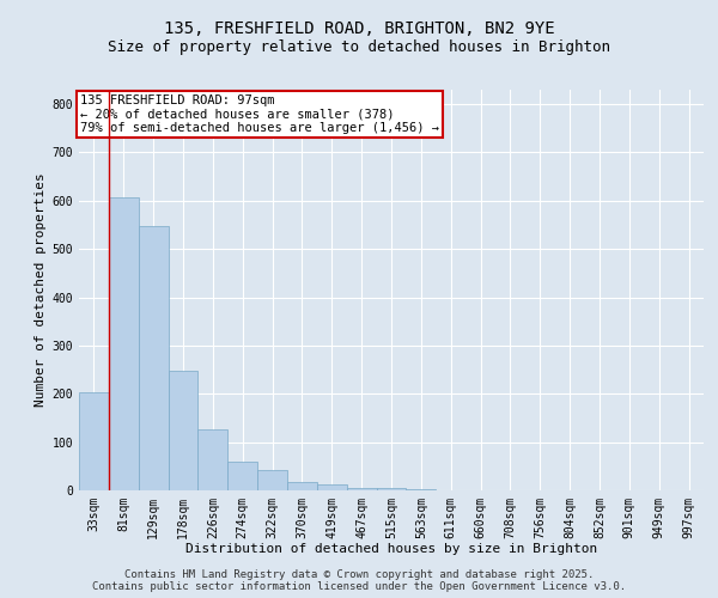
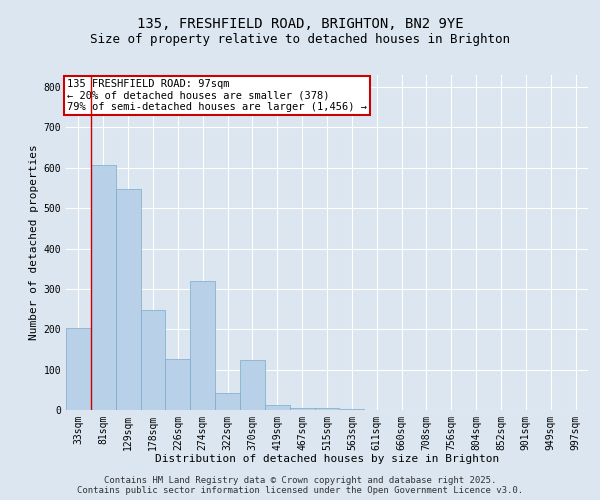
274sqm: 60 -> 320
370sqm: 18 -> 125
